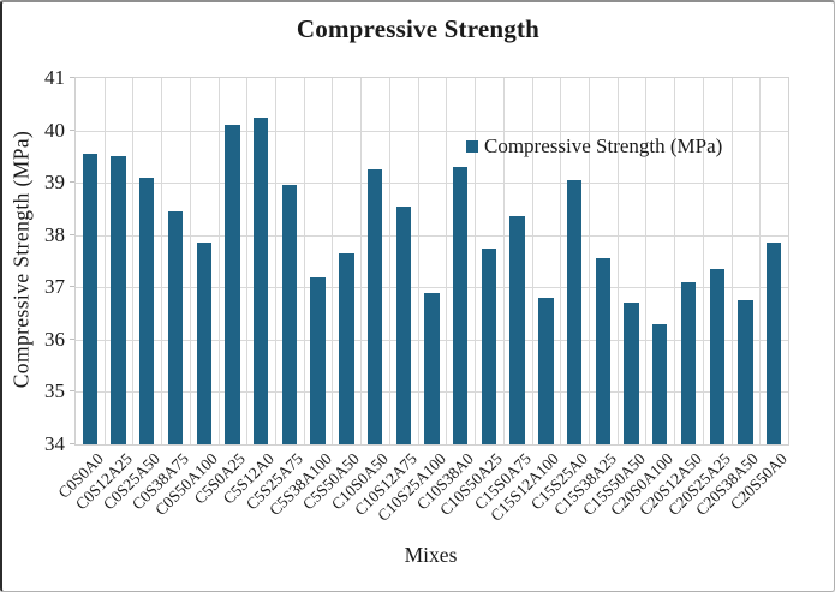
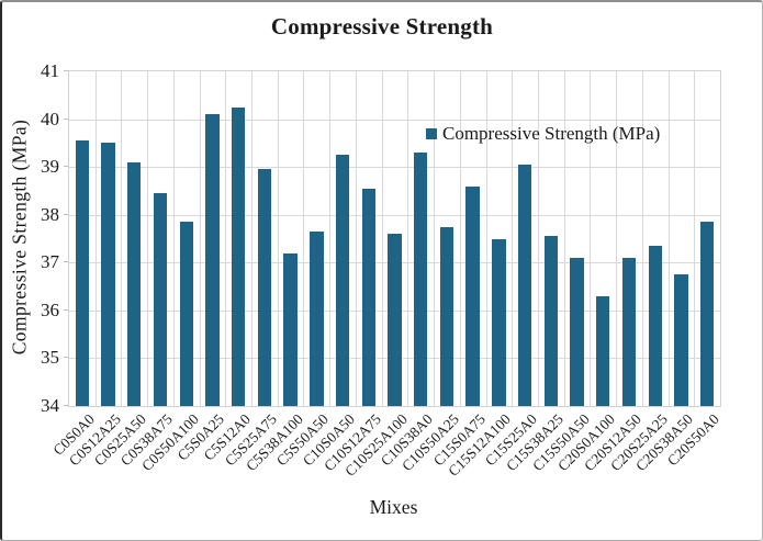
C10S25A100: 36.9 -> 37.6
C15S0A75: 38.4 -> 38.6
C15S12A100: 36.8 -> 37.5
C15S50A50: 36.7 -> 37.1
